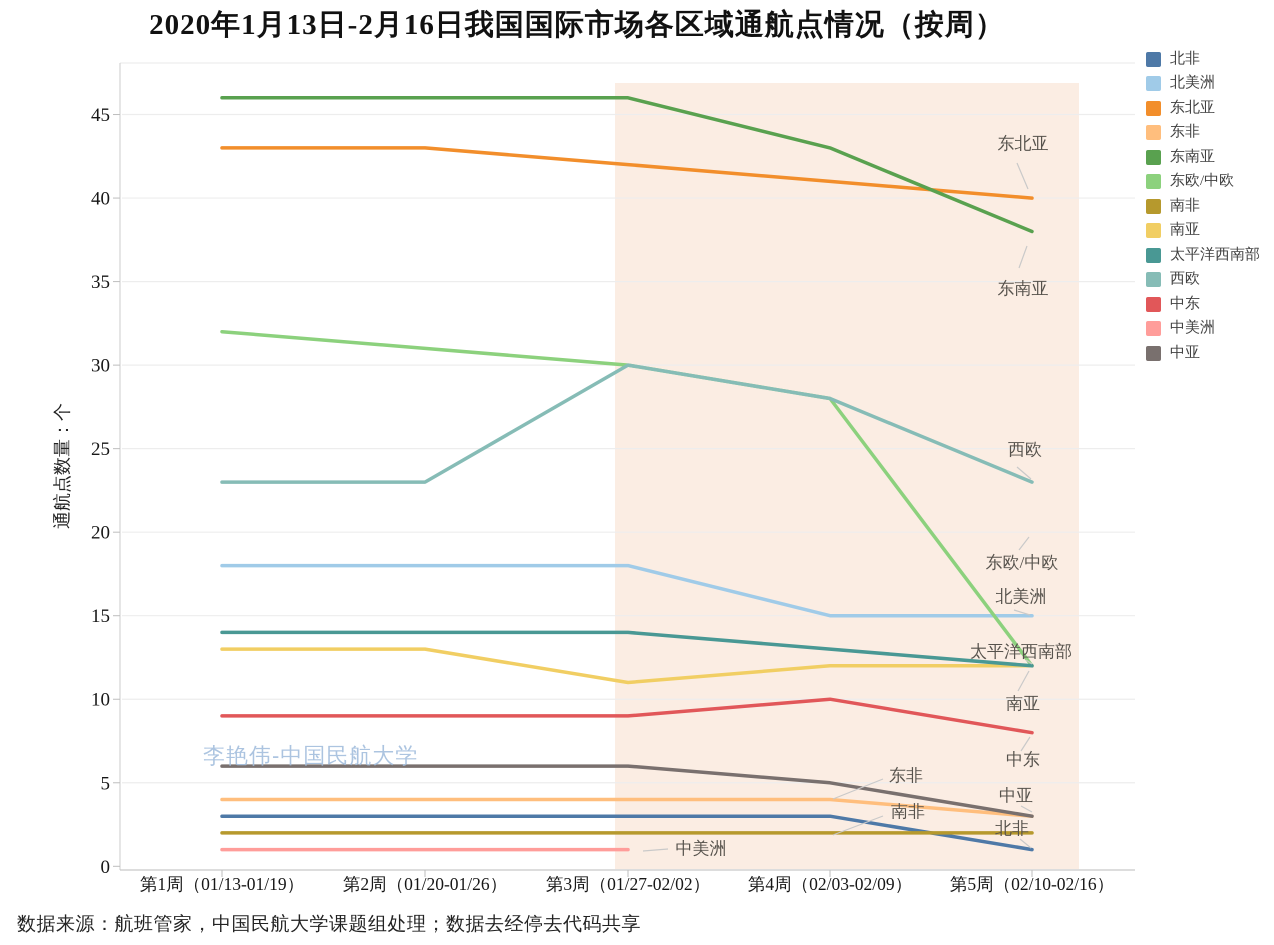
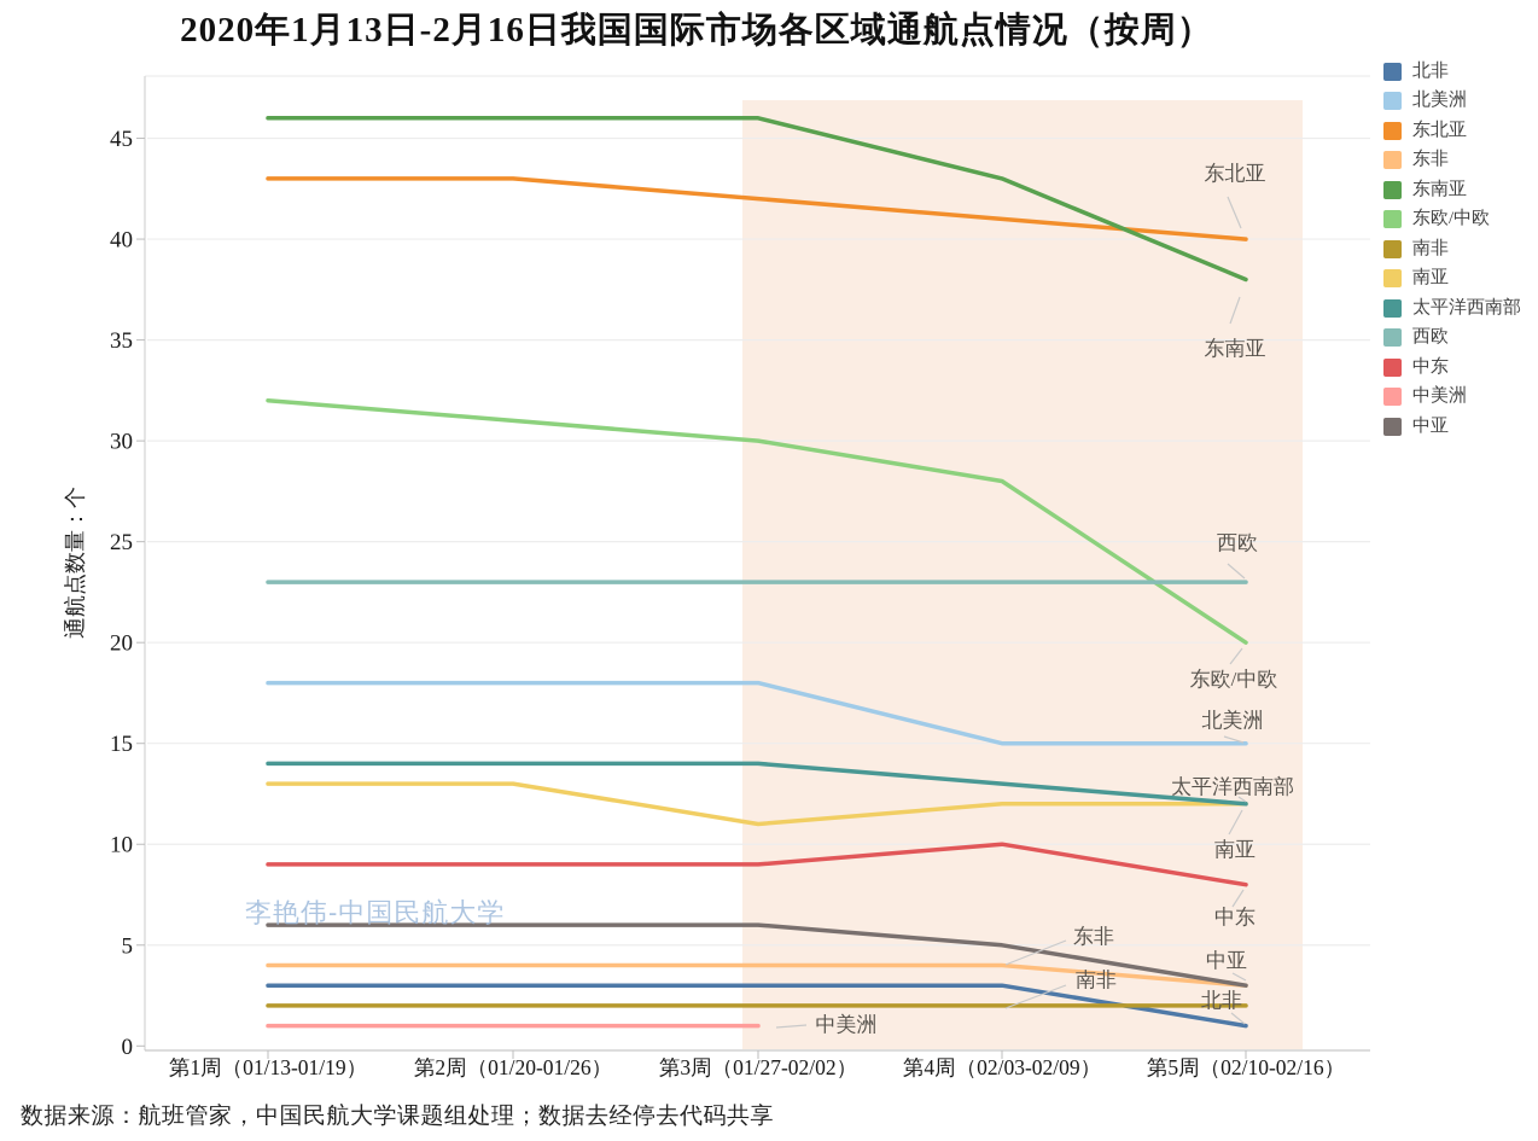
西欧/第3周（01/27-02/02）: 30 -> 23
西欧/第4周（02/03-02/09）: 28 -> 23
东欧/中欧/第5周（02/10-02/16）: 12 -> 20
